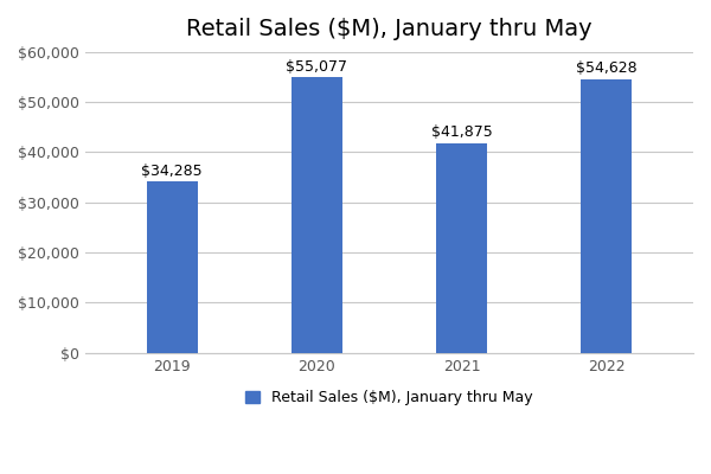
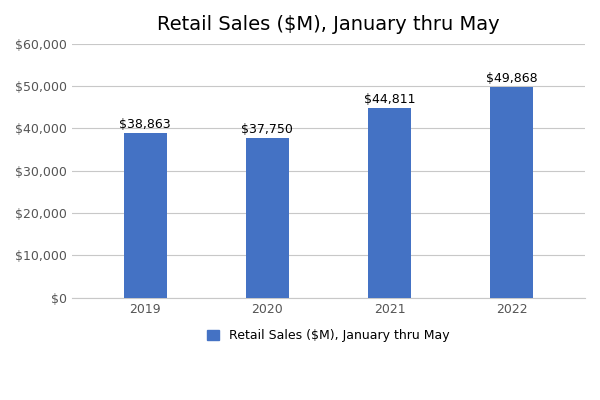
2019: $34,285 -> $38,863
2020: $55,077 -> $37,750
2021: $41,875 -> $44,811
2022: $54,628 -> $49,868
